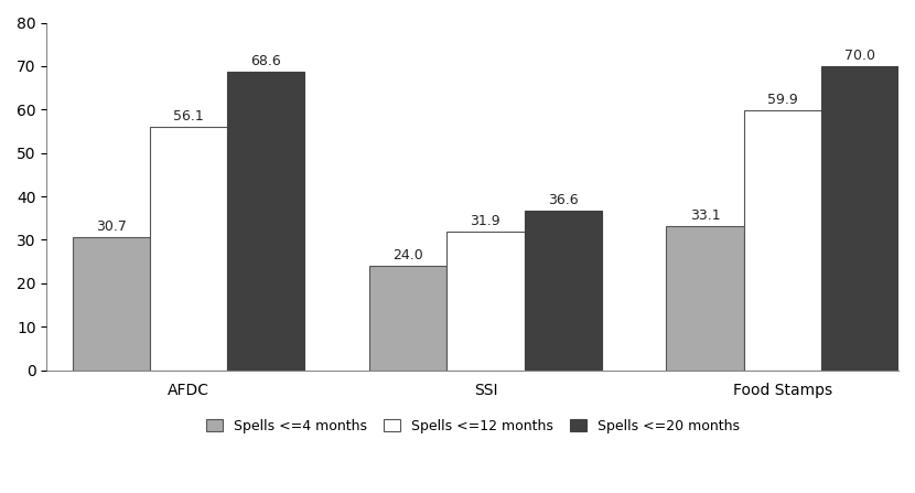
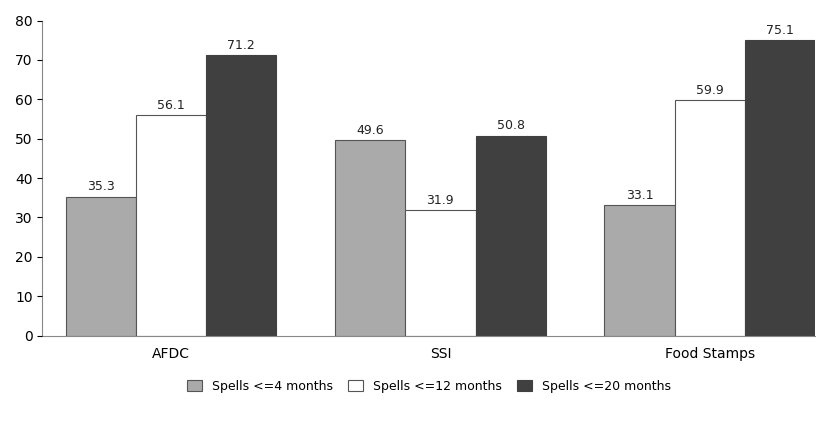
Spells <=4 months/AFDC: 30.7 -> 35.3
Spells <=20 months/AFDC: 68.6 -> 71.2
Spells <=4 months/SSI: 24.0 -> 49.6
Spells <=20 months/SSI: 36.6 -> 50.8
Spells <=20 months/Food Stamps: 70.0 -> 75.1
